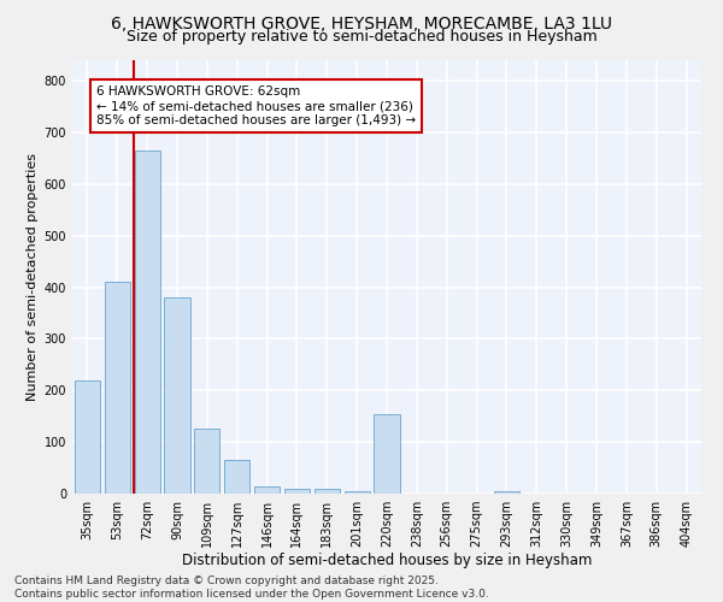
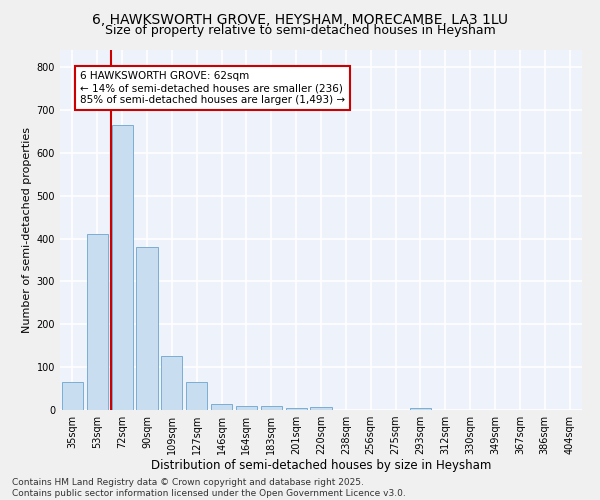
35sqm: 220 -> 65
220sqm: 155 -> 8
